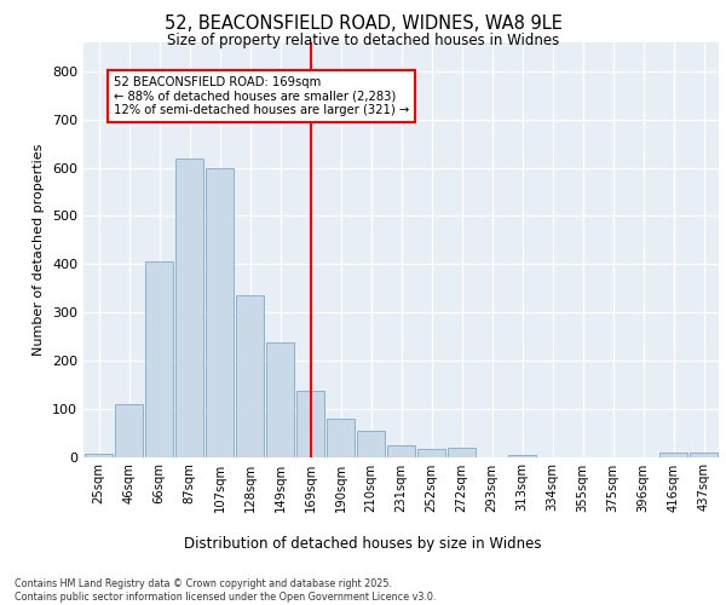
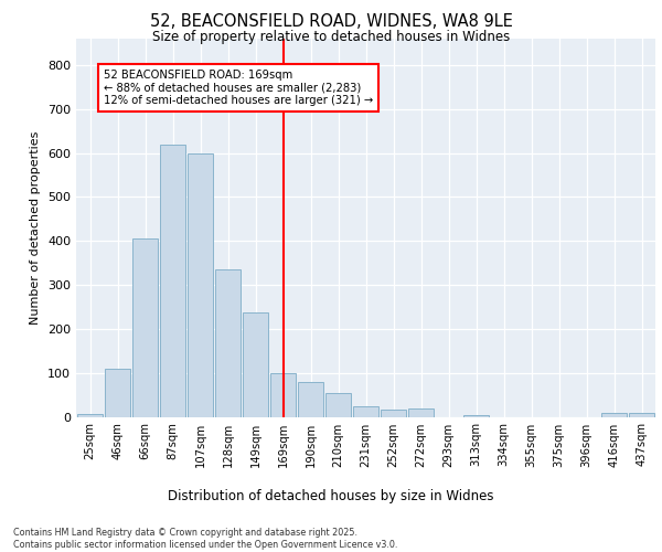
169sqm: 138 -> 100
